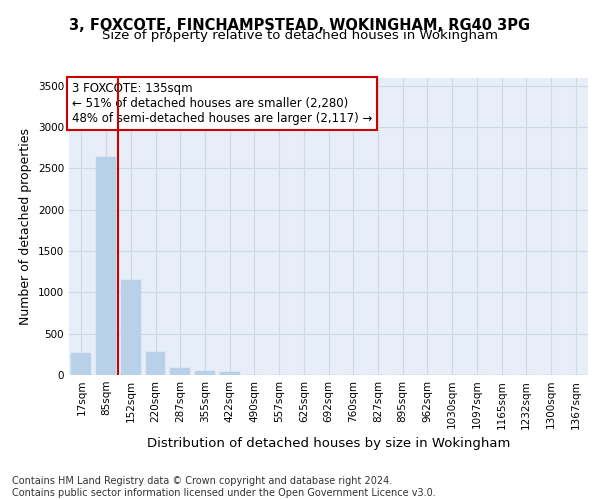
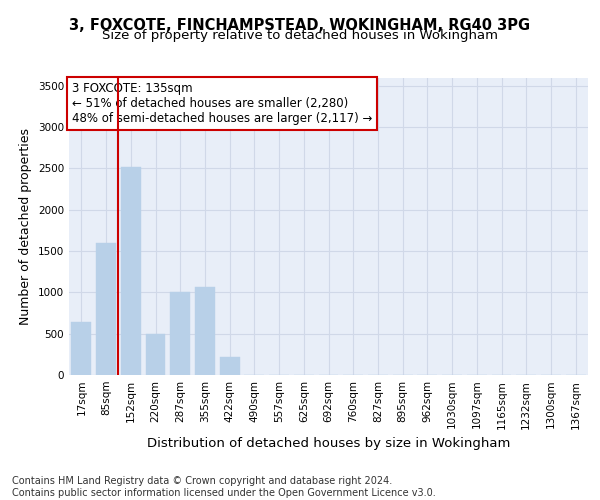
17sqm: 270 -> 640
85sqm: 2640 -> 1600
152sqm: 1150 -> 2520
220sqm: 280 -> 500
287sqm: 90 -> 1000
355sqm: 40 -> 1060
422sqm: 40 -> 220
